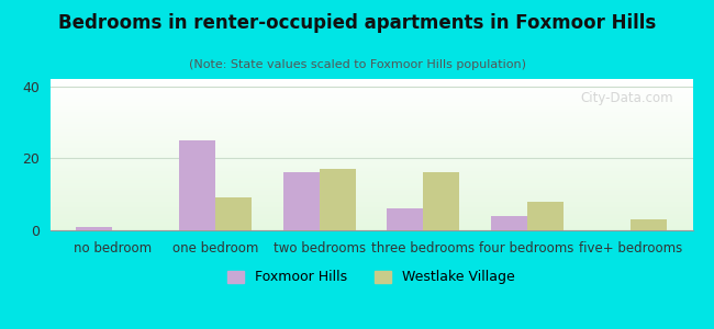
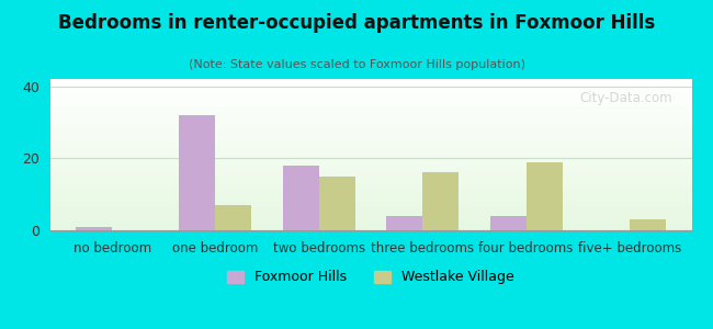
Foxmoor Hills/one bedroom: 25 -> 32
Westlake Village/one bedroom: 9 -> 7
Foxmoor Hills/two bedrooms: 16 -> 18
Westlake Village/two bedrooms: 17 -> 15
Foxmoor Hills/three bedrooms: 6 -> 4
Westlake Village/four bedrooms: 8 -> 19
